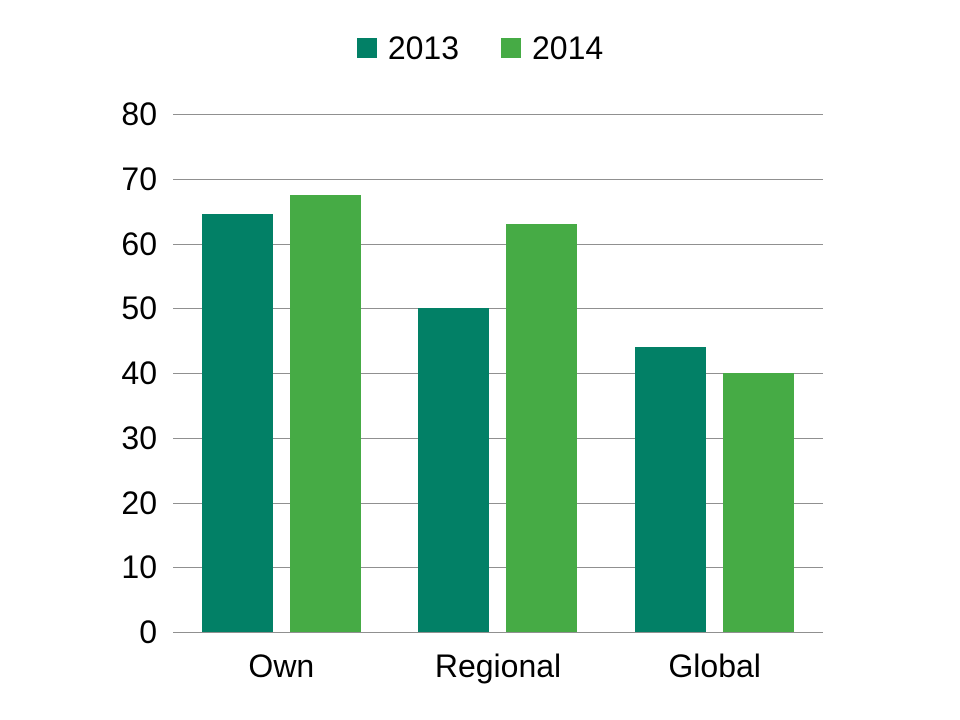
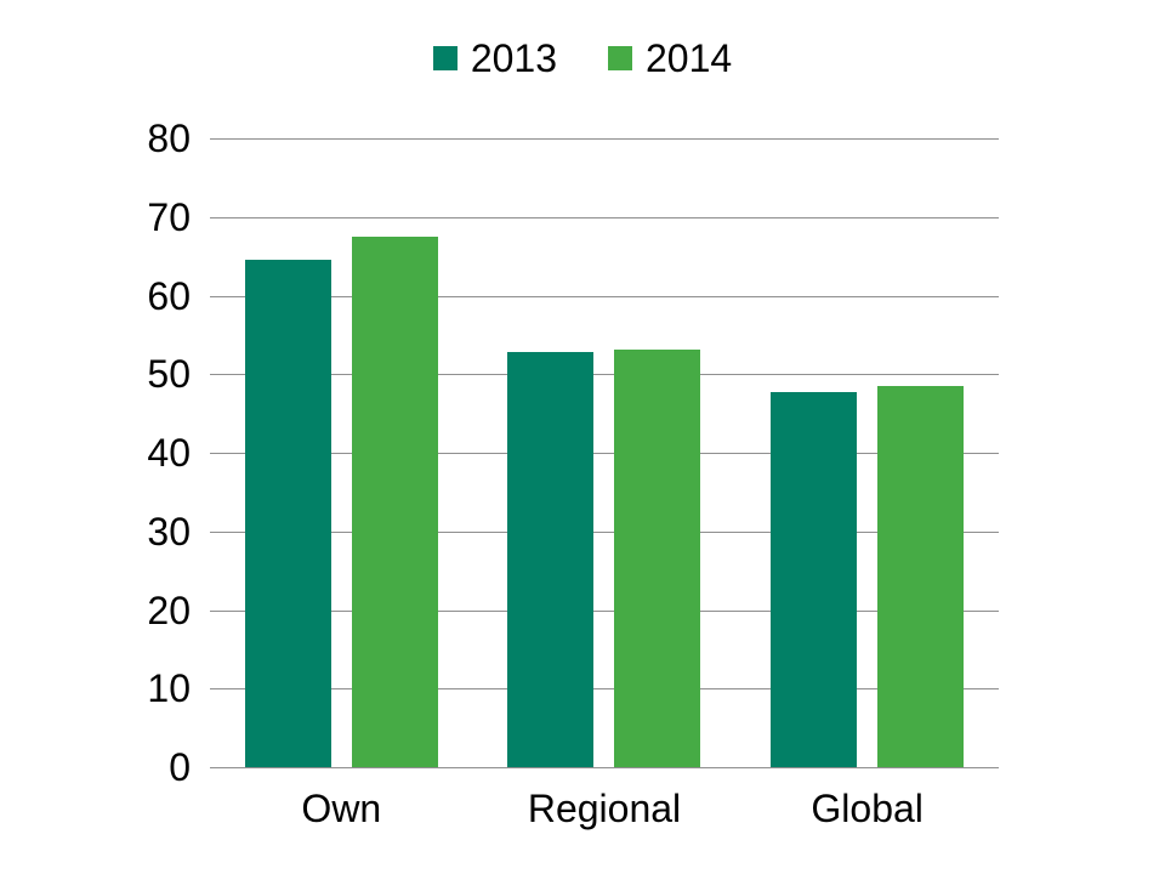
2013/Regional: 50 -> 53
2014/Regional: 63 -> 53
2013/Global: 44 -> 48
2014/Global: 40 -> 48
